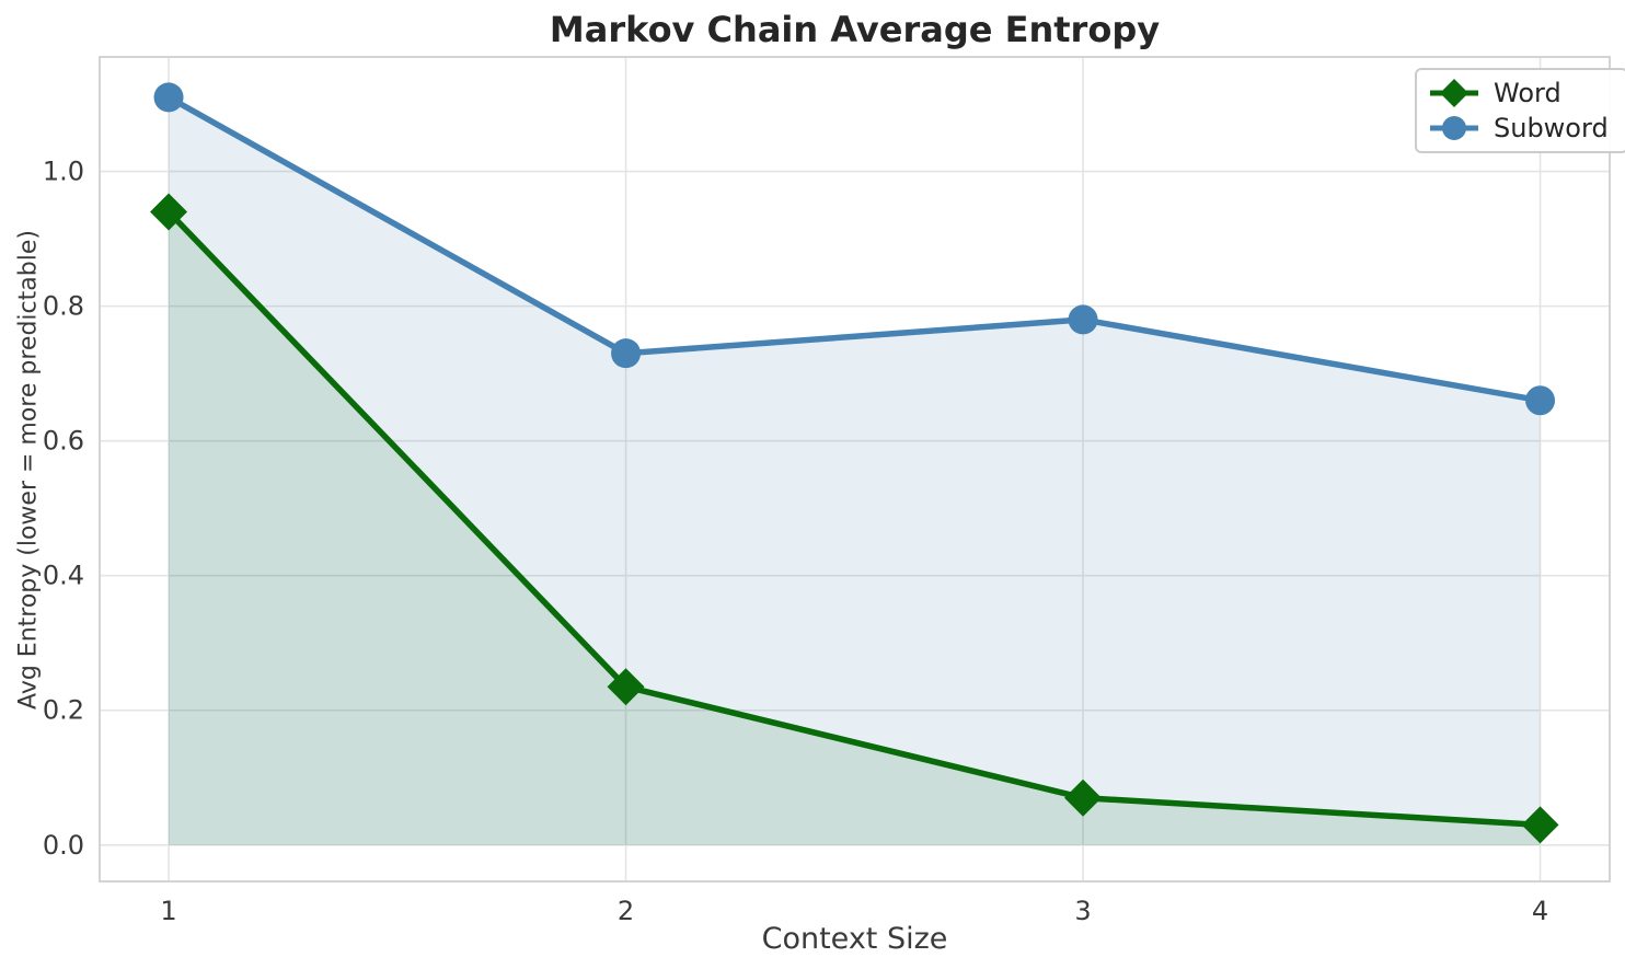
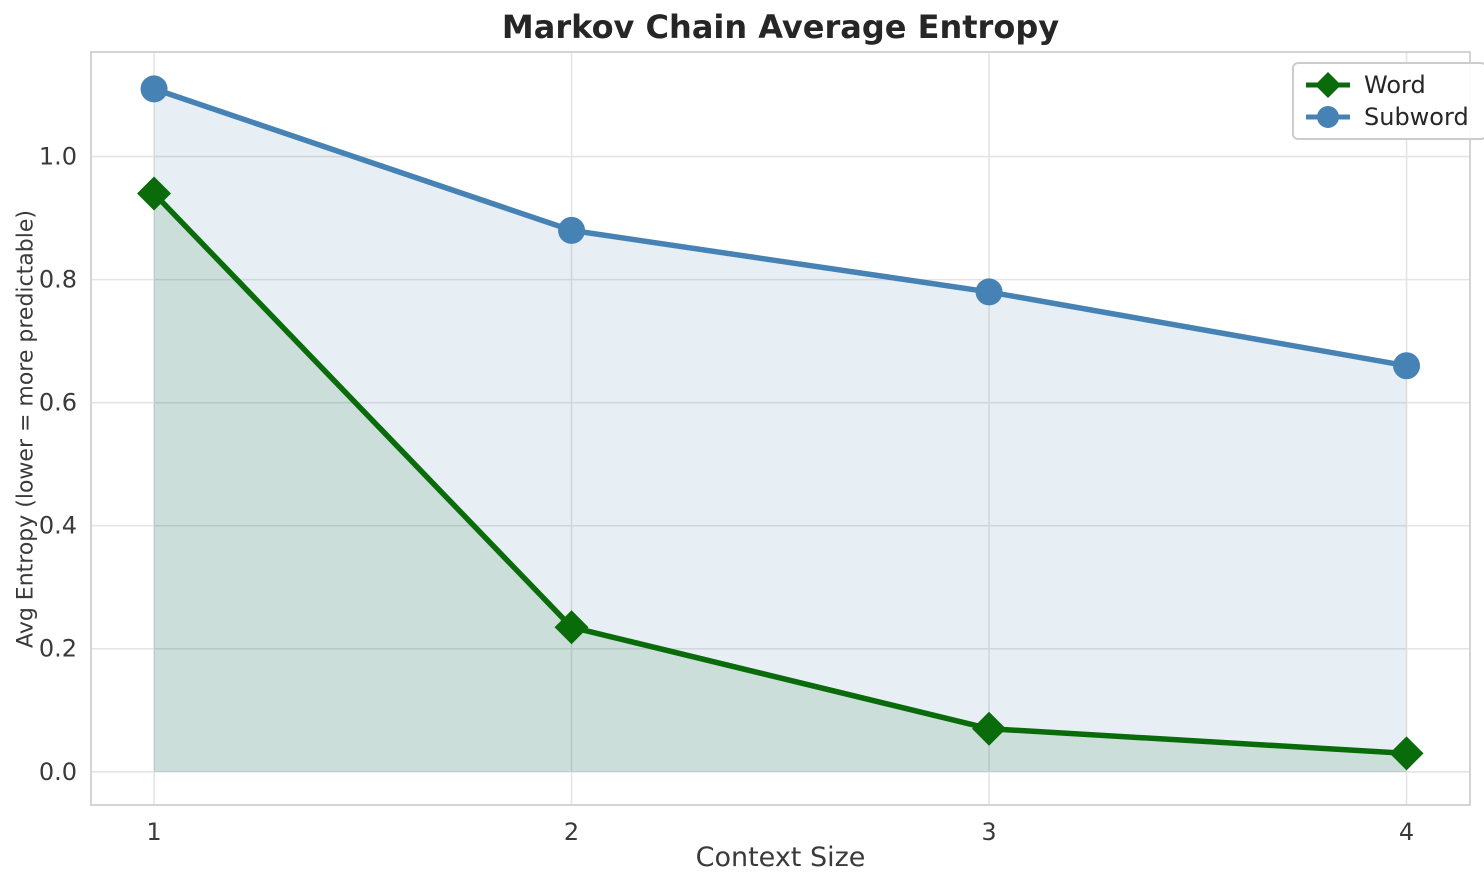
Subword/2: 0.73 -> 0.88
